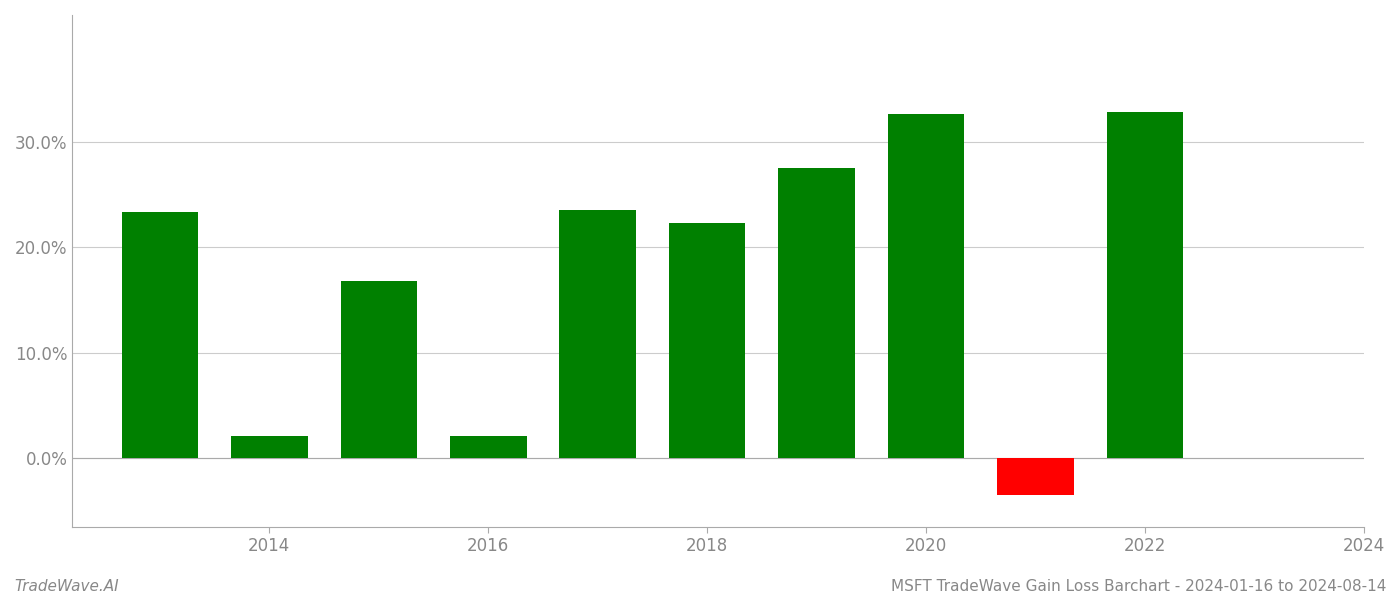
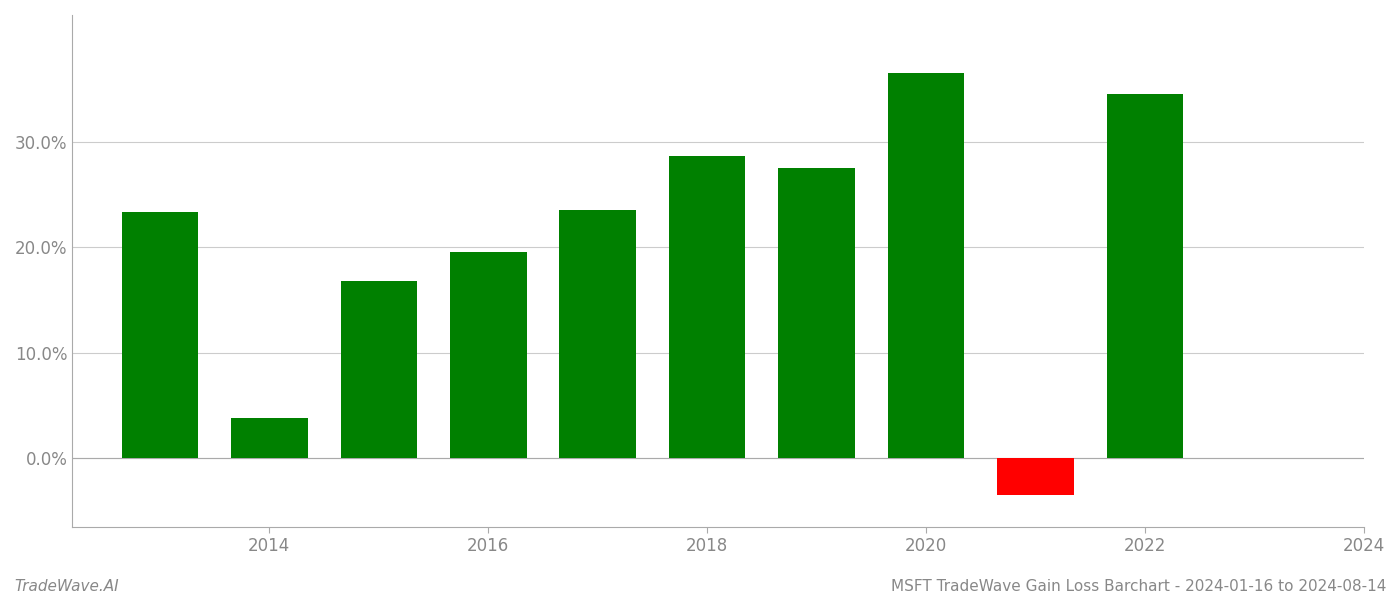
2014: 2.1% -> 3.8%
2016: 2.1% -> 19.5%
2018: 22.3% -> 28.6%
2020: 32.6% -> 36.5%
2022: 32.8% -> 34.5%
